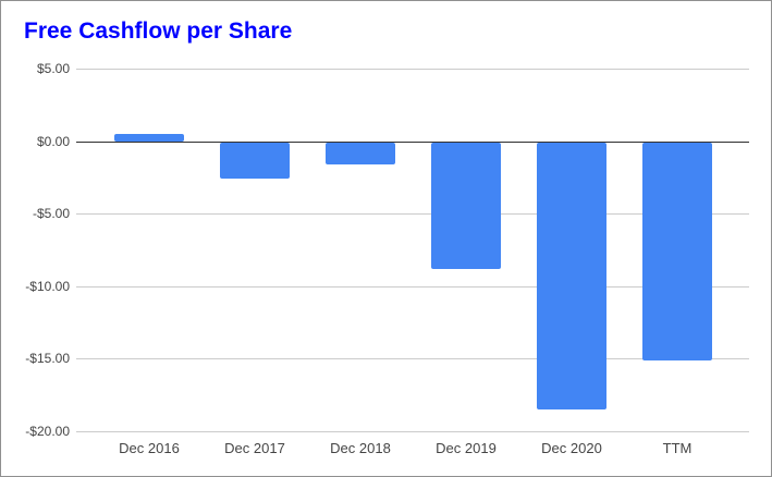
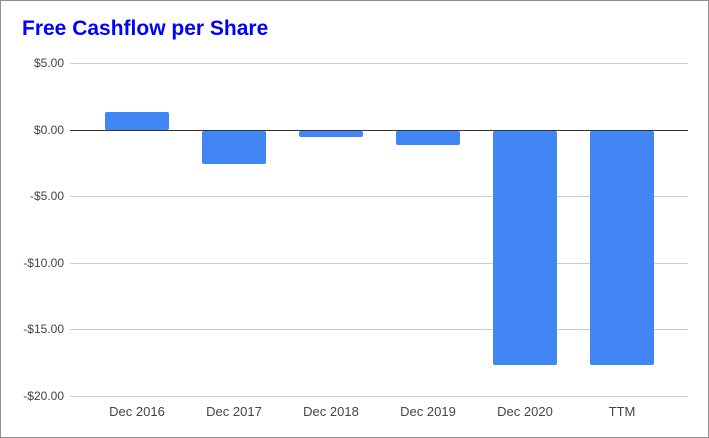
Dec 2016: $0.5 -> $1.4
Dec 2018: -$1.5 -> -$0.5
Dec 2019: -$8.7 -> -$1.1
Dec 2020: -$18.4 -> -$17.6
TTM: -$15.0 -> -$17.6
